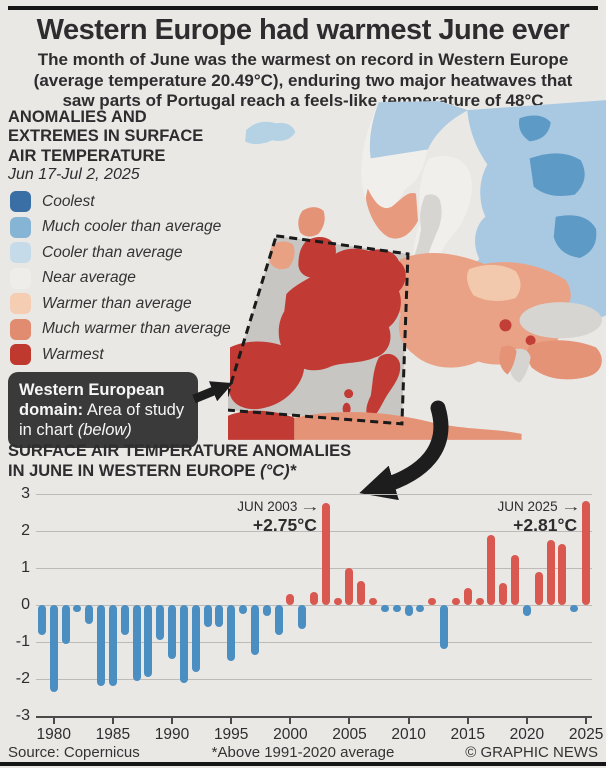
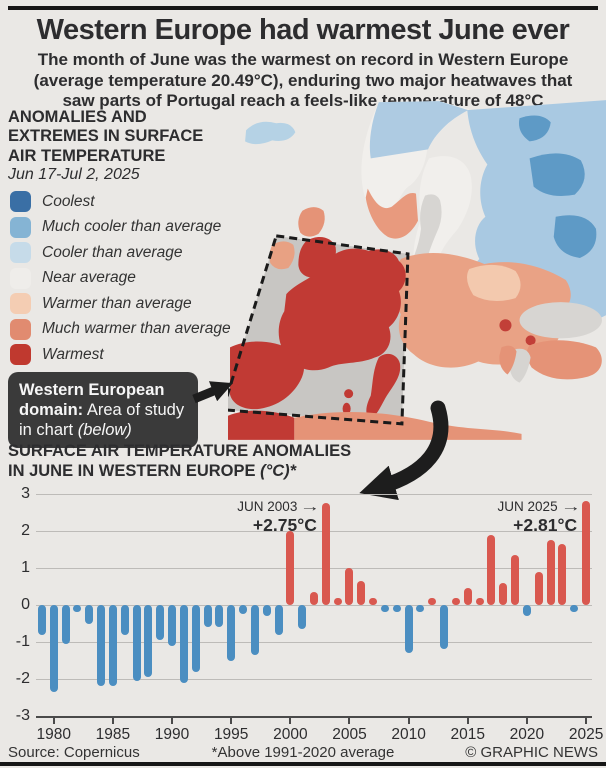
1990: -1.4 -> -1.1
2000: 0.3 -> 2.0
2010: -0.3 -> -1.3
